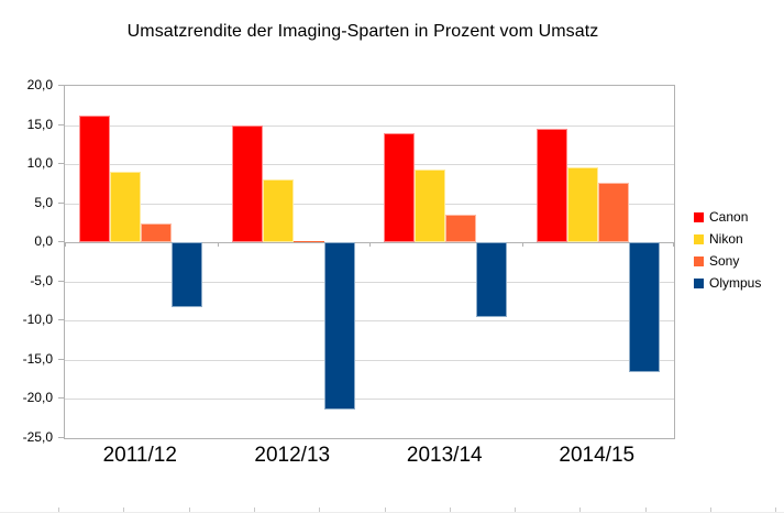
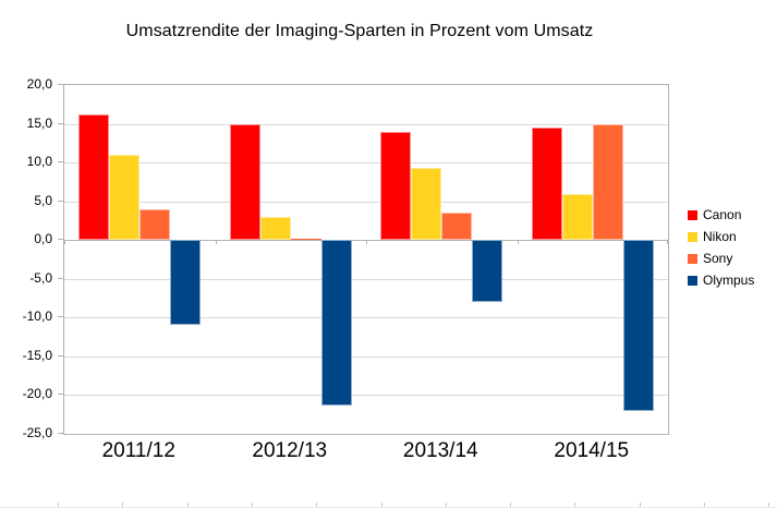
Nikon/2011/12: 9 -> 11
Sony/2011/12: 2 -> 4
Olympus/2011/12: -8 -> -11
Nikon/2012/13: 8 -> 3
Olympus/2013/14: -10 -> -8
Nikon/2014/15: 10 -> 6
Sony/2014/15: 8 -> 15
Olympus/2014/15: -17 -> -22
